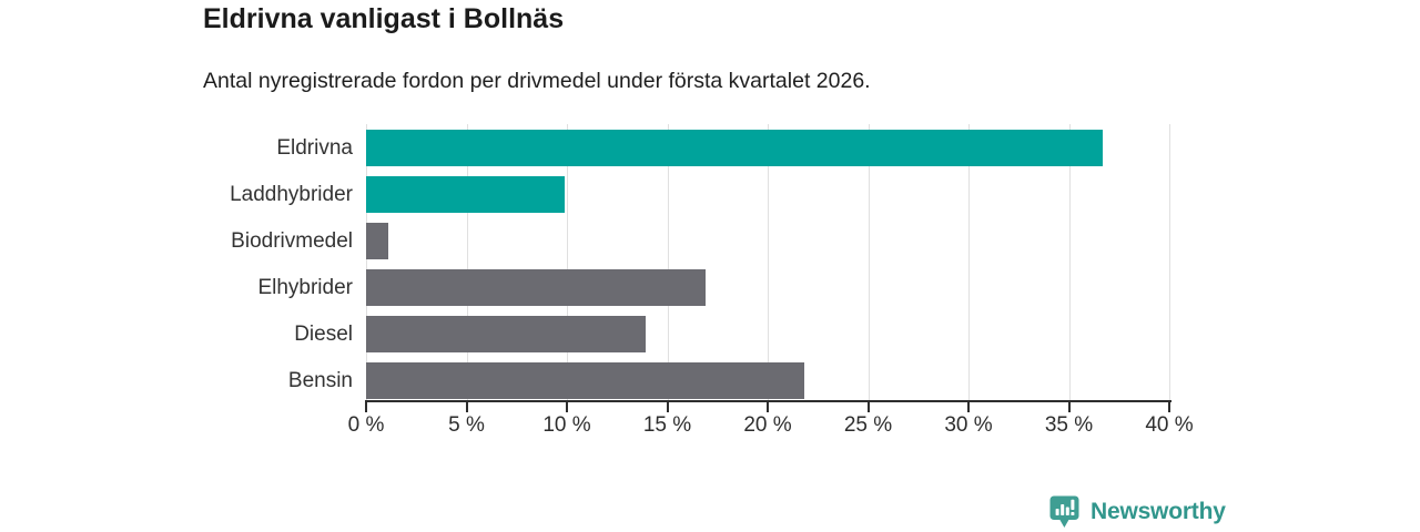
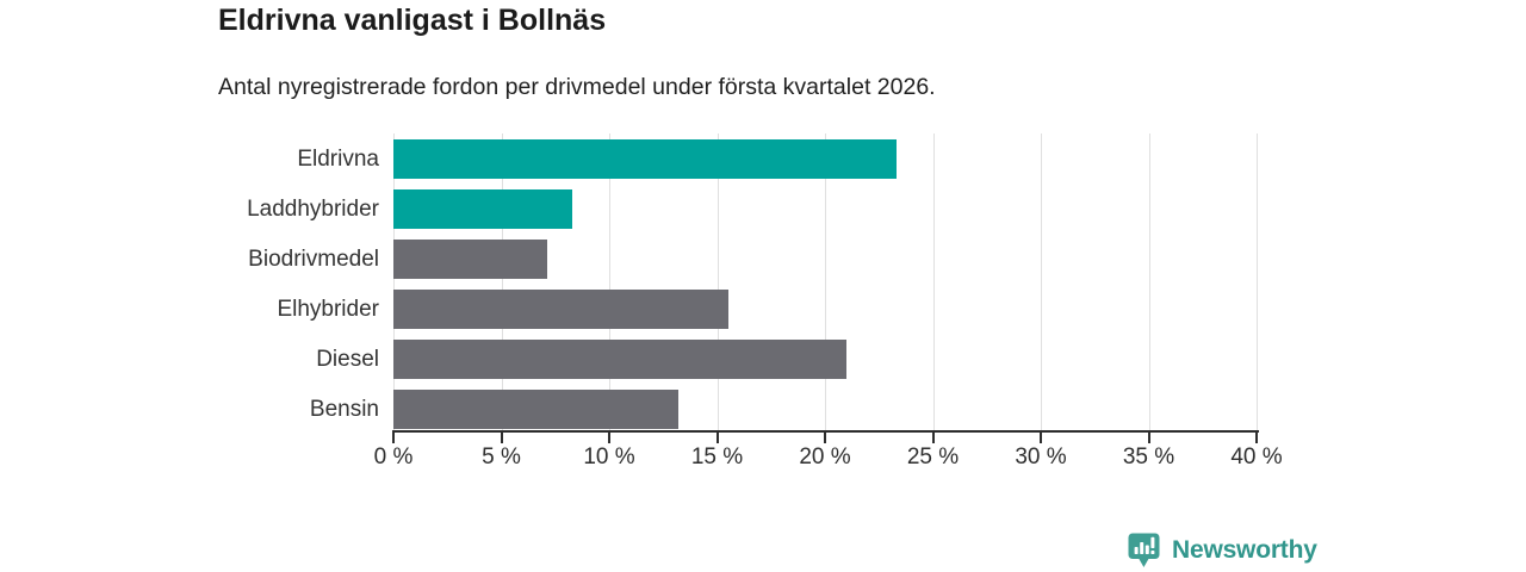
Eldrivna: 36.7% -> 23.3%
Laddhybrider: 9.9% -> 8.3%
Biodrivmedel: 1.1% -> 7.1%
Elhybrider: 16.9% -> 15.5%
Diesel: 13.9% -> 21.0%
Bensin: 21.8% -> 13.2%
